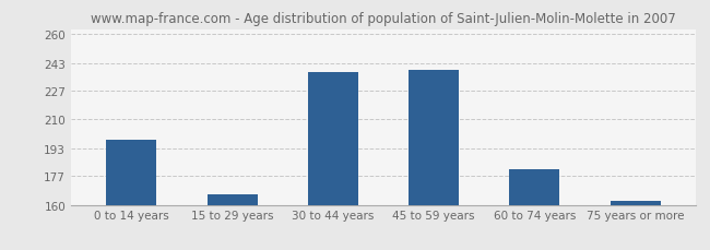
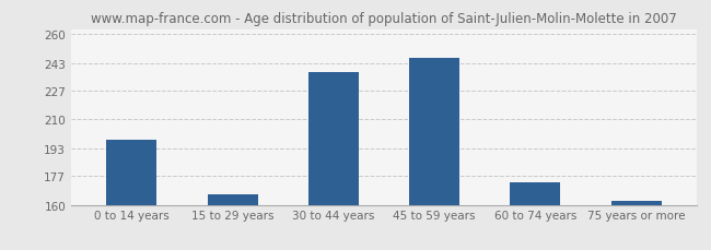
45 to 59 years: 239 -> 246
60 to 74 years: 181 -> 173
